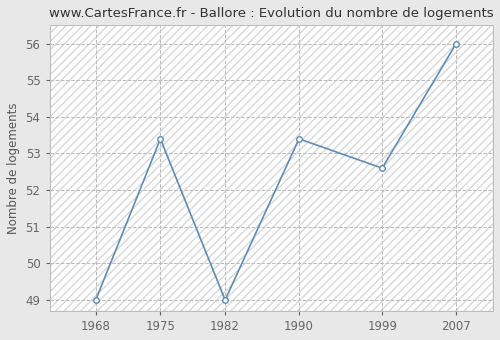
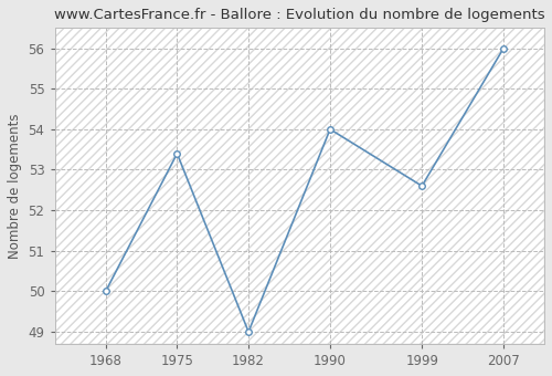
1968: 49.0 -> 50.0
1990: 53.4 -> 54.0
